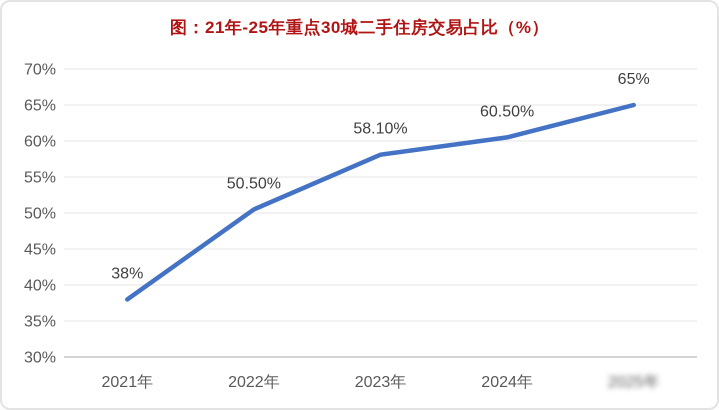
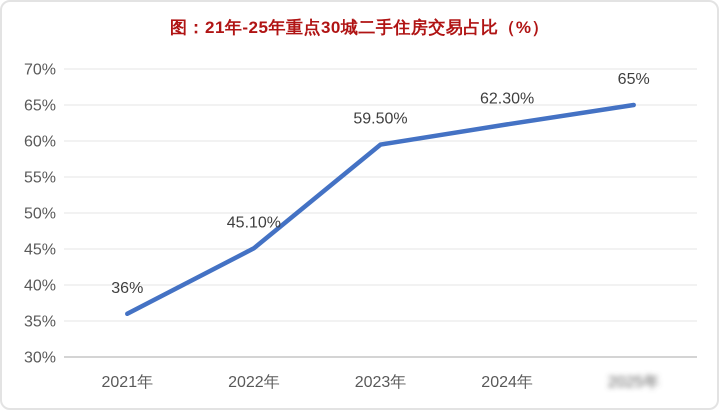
2021年: 38% -> 36%
2022年: 50.50% -> 45.10%
2023年: 58.10% -> 59.50%
2024年: 60.50% -> 62.30%
